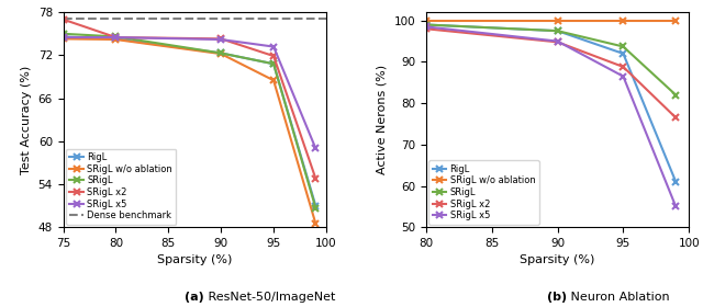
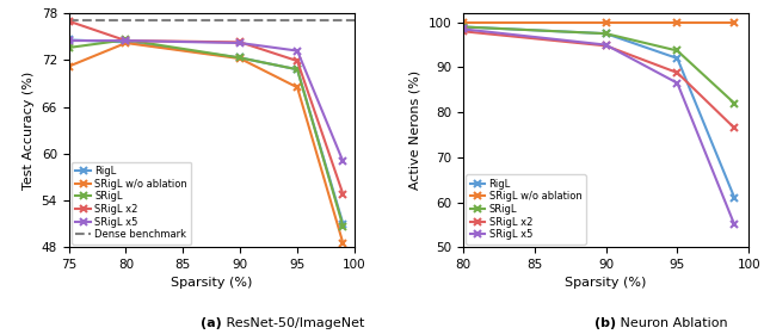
SRigL w/o ablation/75: 74.3 -> 71.2
SRigL/75: 75.0 -> 73.6
